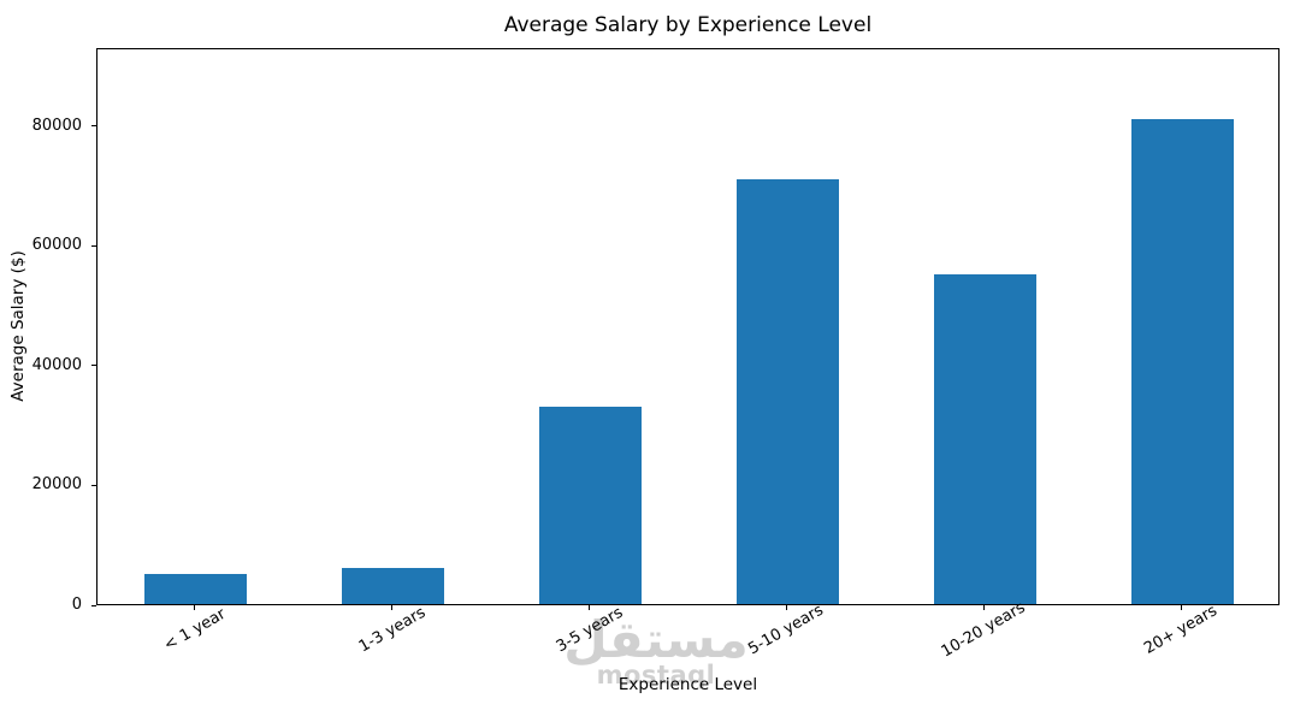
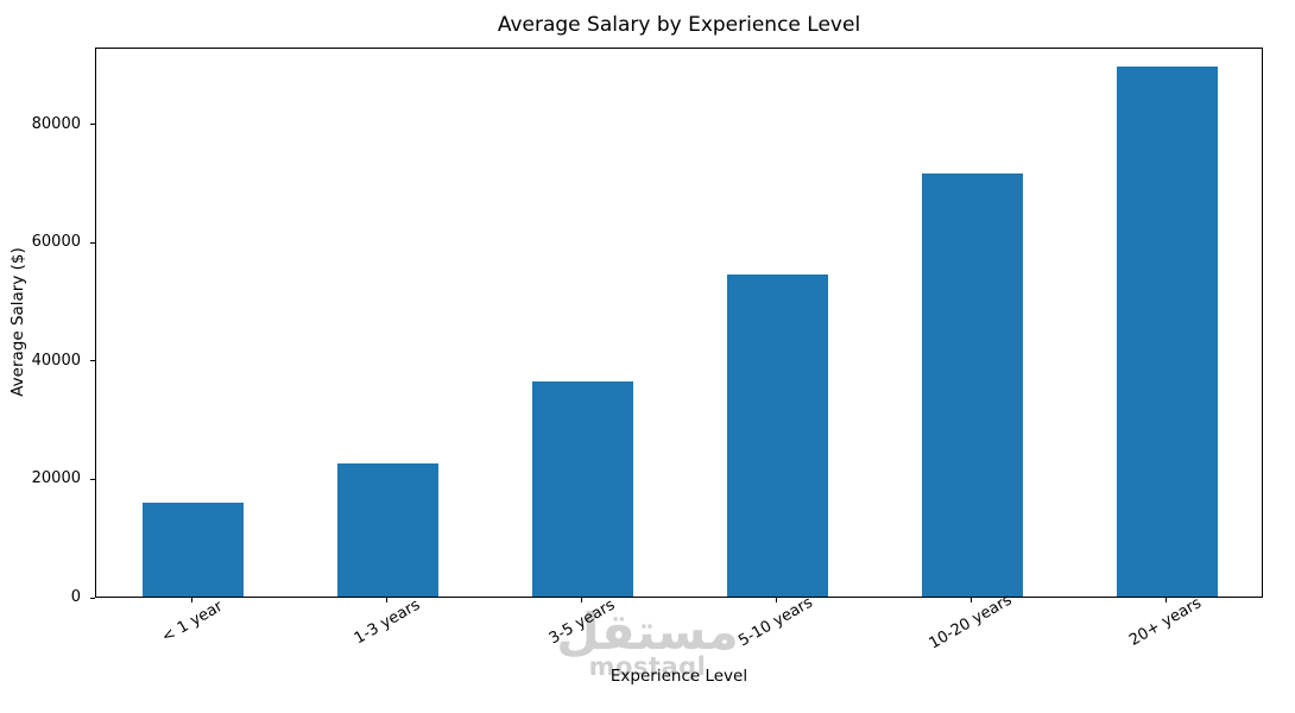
< 1 year: 5000 -> 16000
1-3 years: 6000 -> 22000
3-5 years: 33000 -> 36000
5-10 years: 71000 -> 54000
10-20 years: 55000 -> 72000
20+ years: 81000 -> 90000
